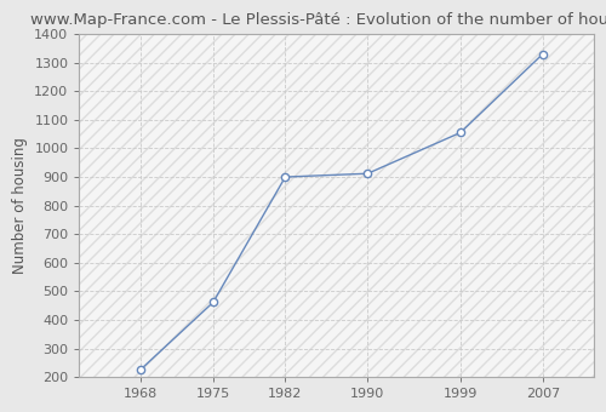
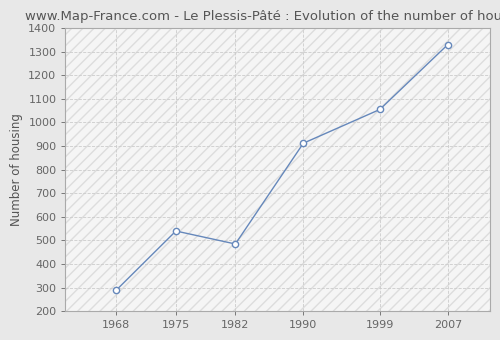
1968: 228 -> 290
1975: 462 -> 540
1982: 900 -> 485
